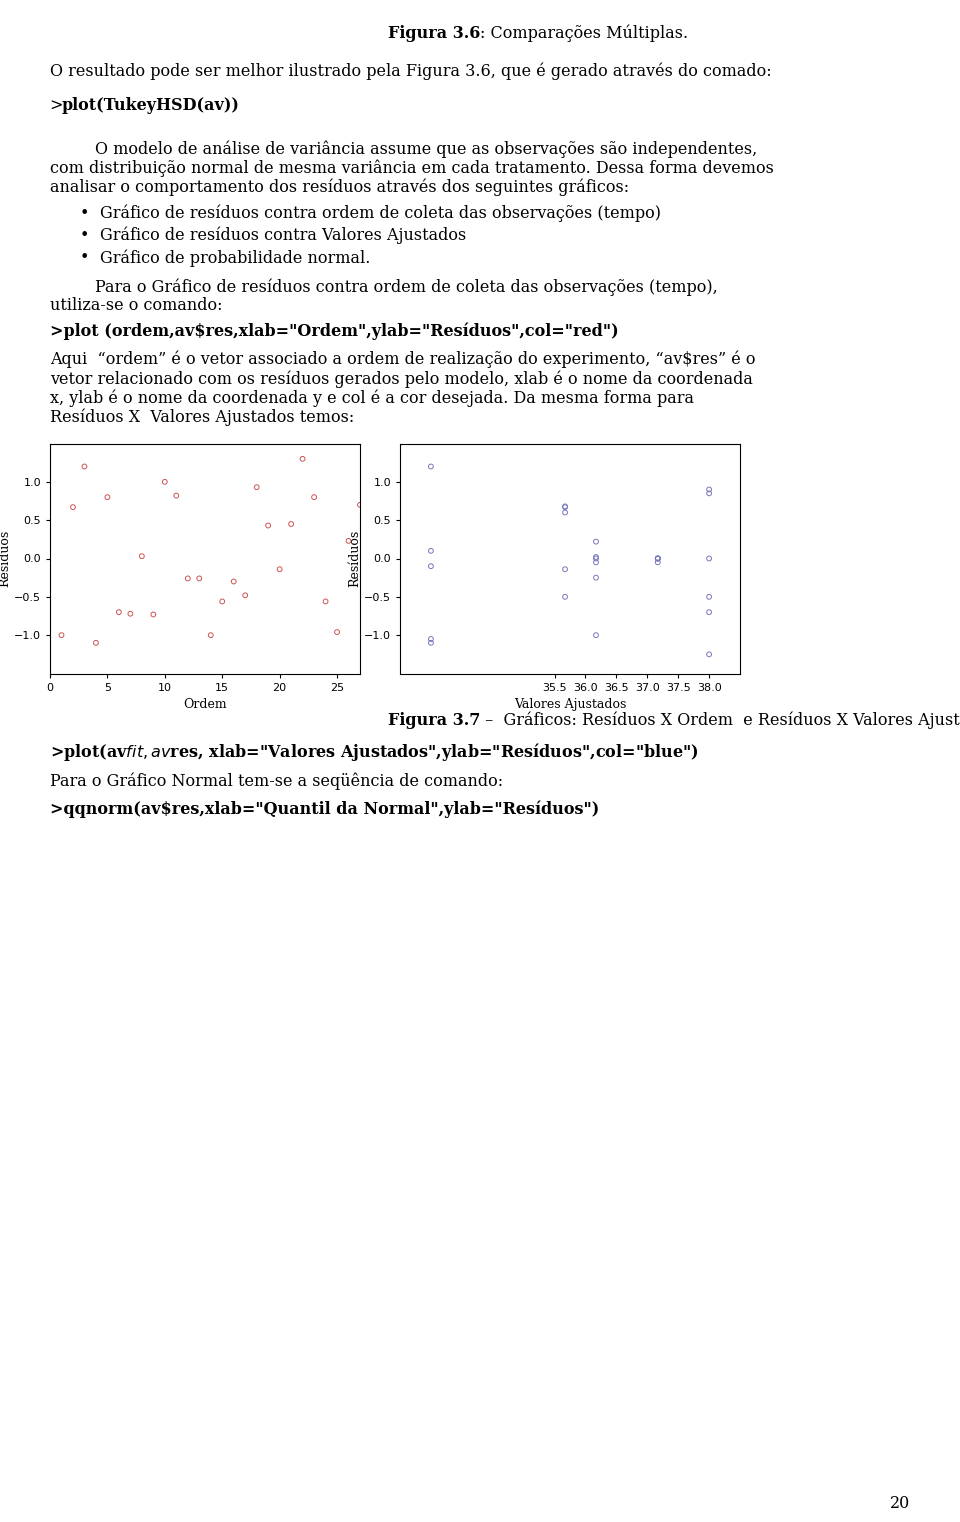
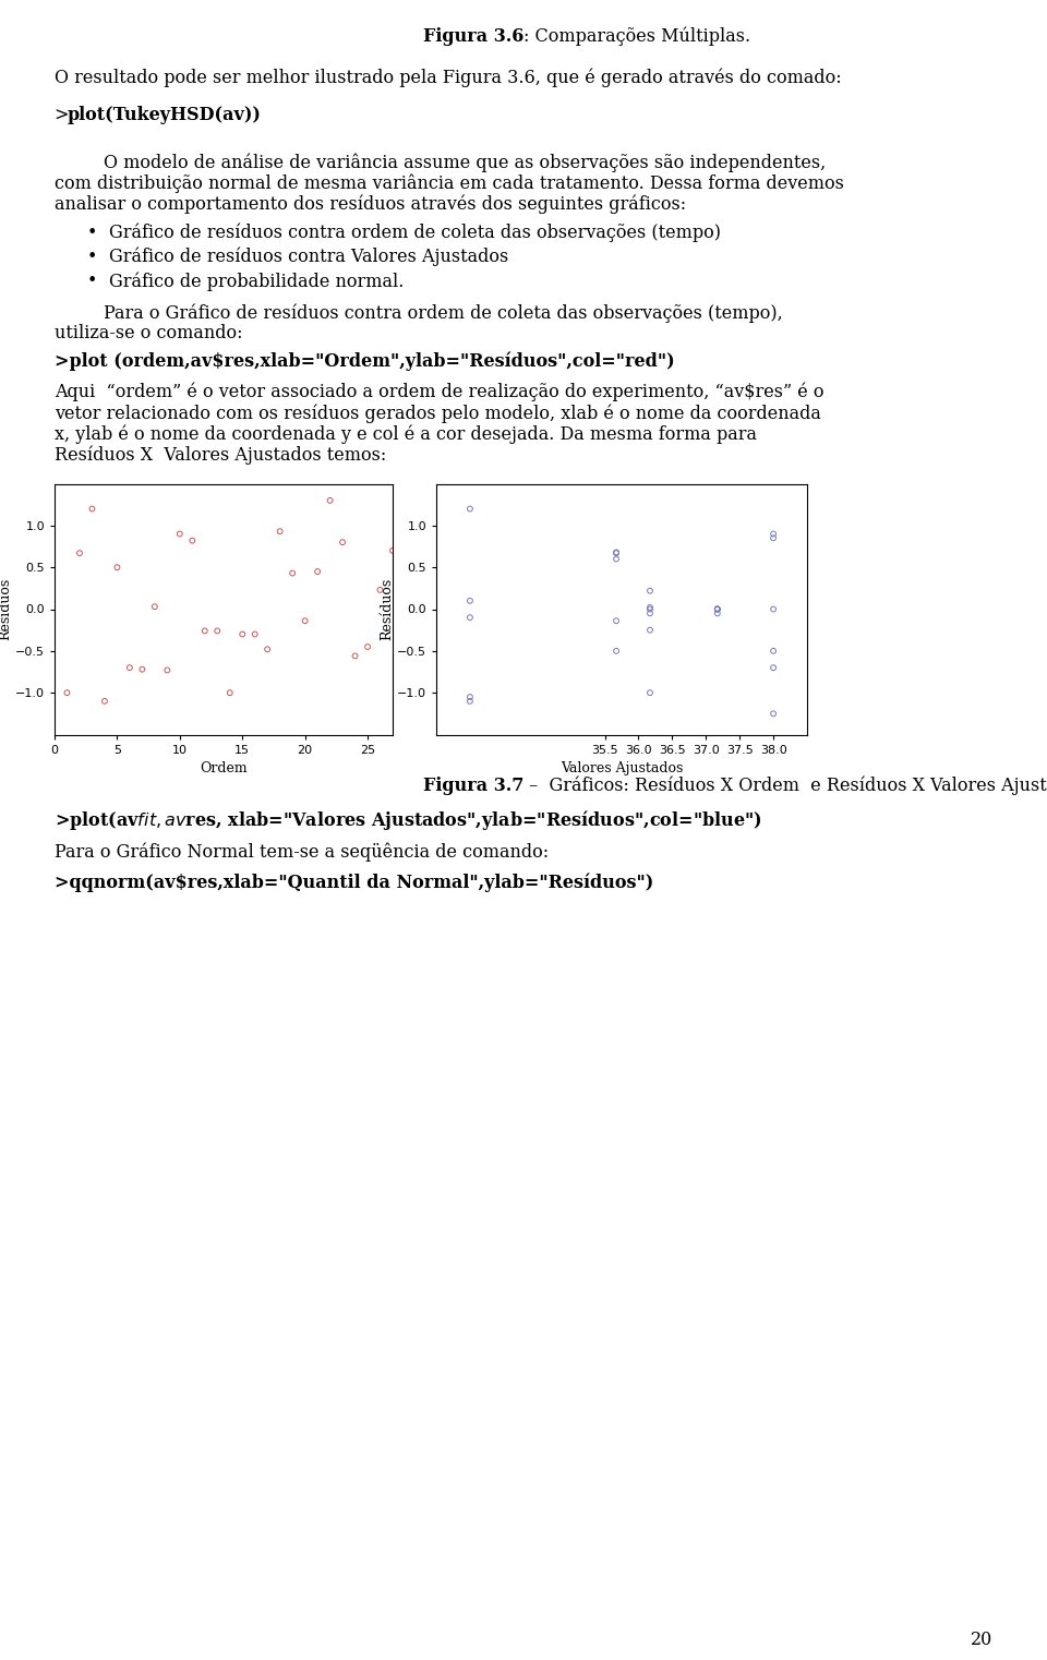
5: 0.80 -> 0.50
10: 1.00 -> 0.90
15: -0.56 -> -0.30
25: -0.96 -> -0.45
